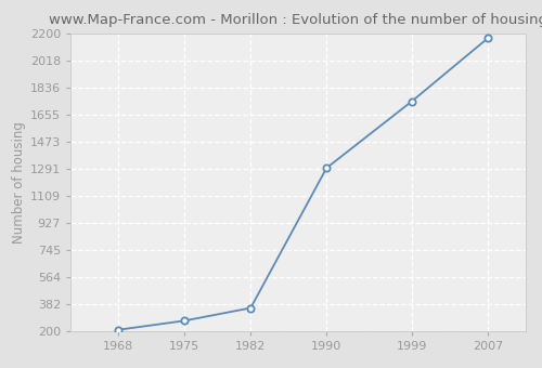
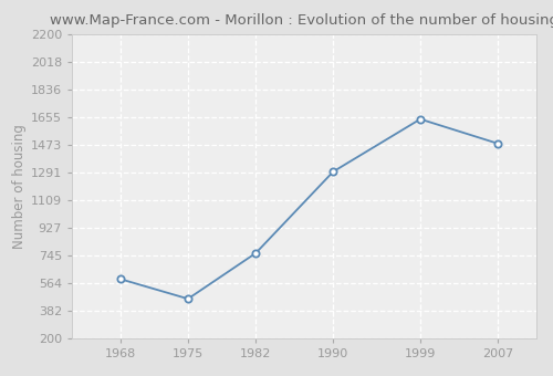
1968: 210 -> 590
1975: 270 -> 460
1982: 360 -> 760
1999: 1740 -> 1640
2007: 2170 -> 1480
